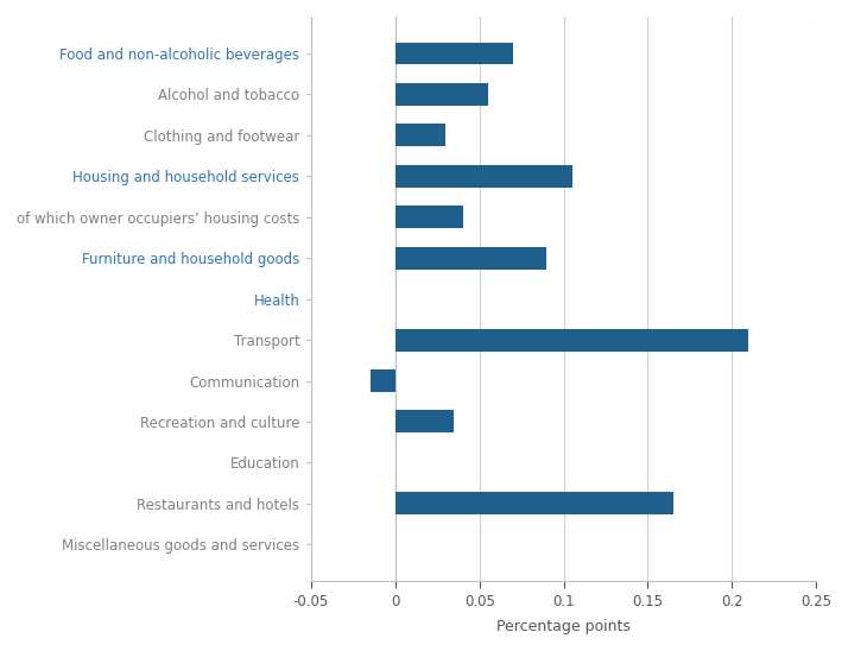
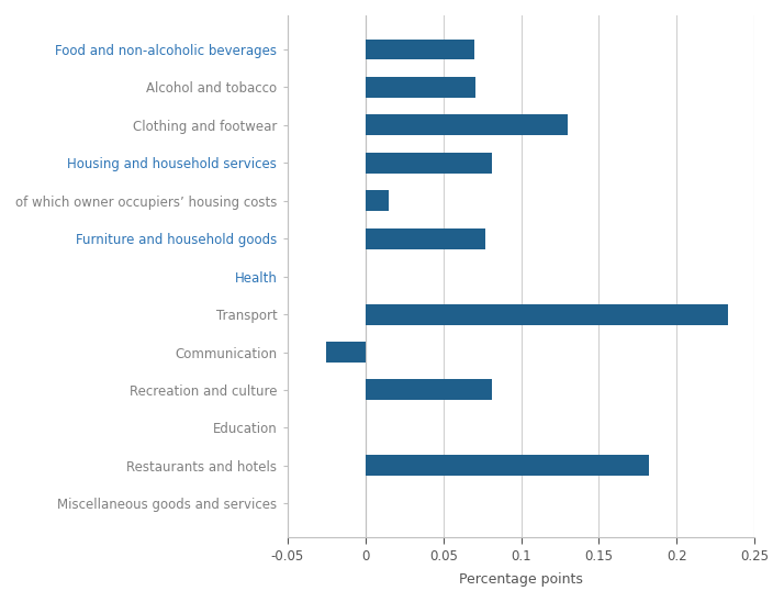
Alcohol and tobacco: 0.055 -> 0.071
Clothing and footwear: 0.030 -> 0.130
Housing and household services: 0.105 -> 0.081
of which owner occupiers’ housing costs: 0.040 -> 0.015
Furniture and household goods: 0.090 -> 0.077
Transport: 0.210 -> 0.233
Communication: -0.015 -> -0.025
Recreation and culture: 0.035 -> 0.081
Restaurants and hotels: 0.165 -> 0.182
